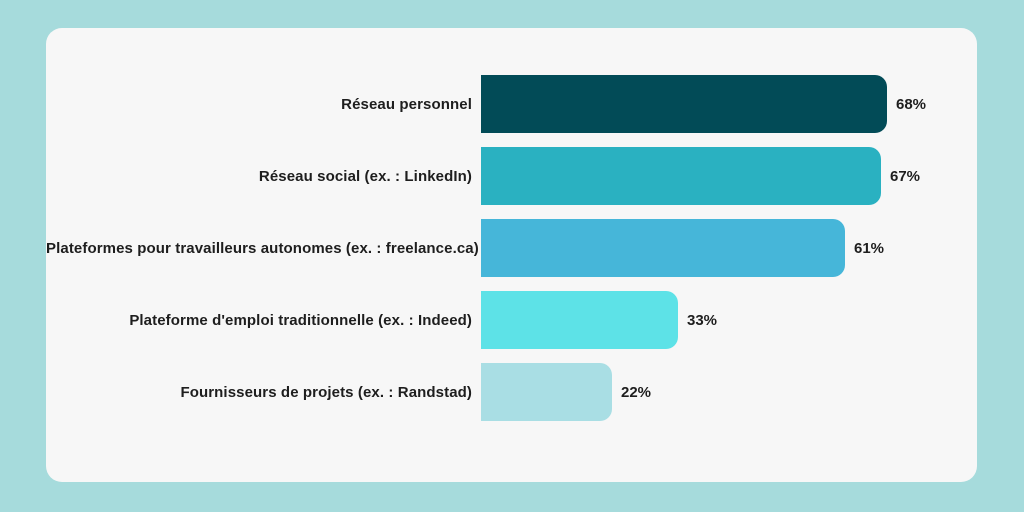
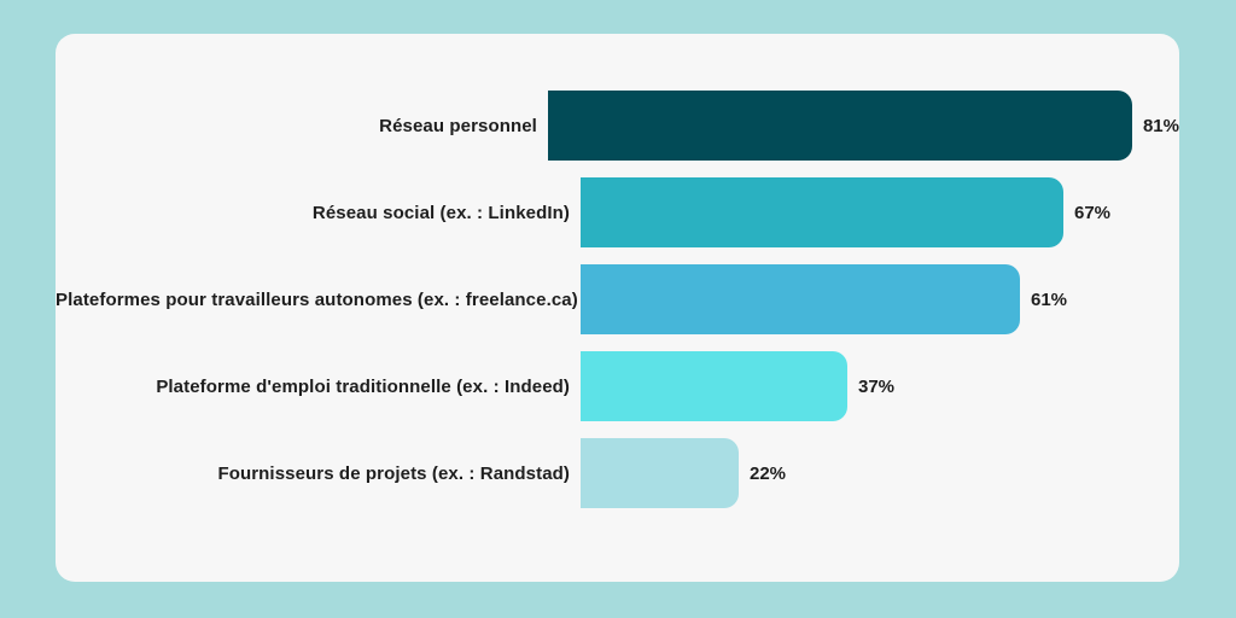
Réseau personnel: 68% -> 81%
Plateforme d'emploi traditionnelle (ex. : Indeed): 33% -> 37%
